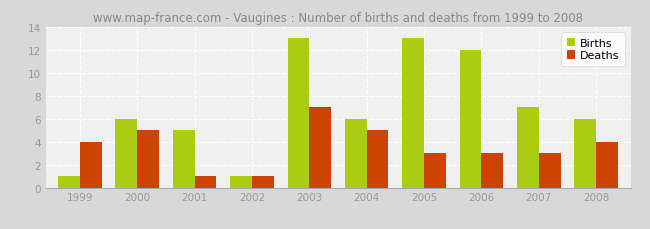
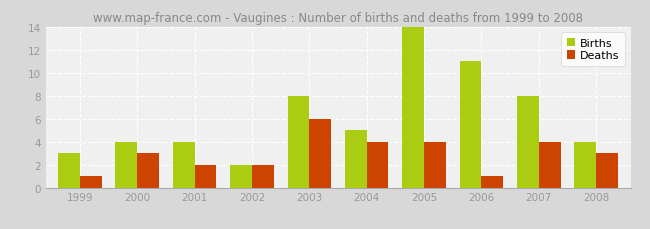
Births/1999: 1 -> 3
Deaths/1999: 4 -> 1
Births/2000: 6 -> 4
Deaths/2000: 5 -> 3
Births/2001: 5 -> 4
Deaths/2001: 1 -> 2
Births/2002: 1 -> 2
Deaths/2002: 1 -> 2
Births/2003: 13 -> 8
Deaths/2003: 7 -> 6
Births/2004: 6 -> 5
Deaths/2004: 5 -> 4
Births/2005: 13 -> 14
Deaths/2005: 3 -> 4
Births/2006: 12 -> 11
Deaths/2006: 3 -> 1
Births/2007: 7 -> 8
Deaths/2007: 3 -> 4
Births/2008: 6 -> 4
Deaths/2008: 4 -> 3
